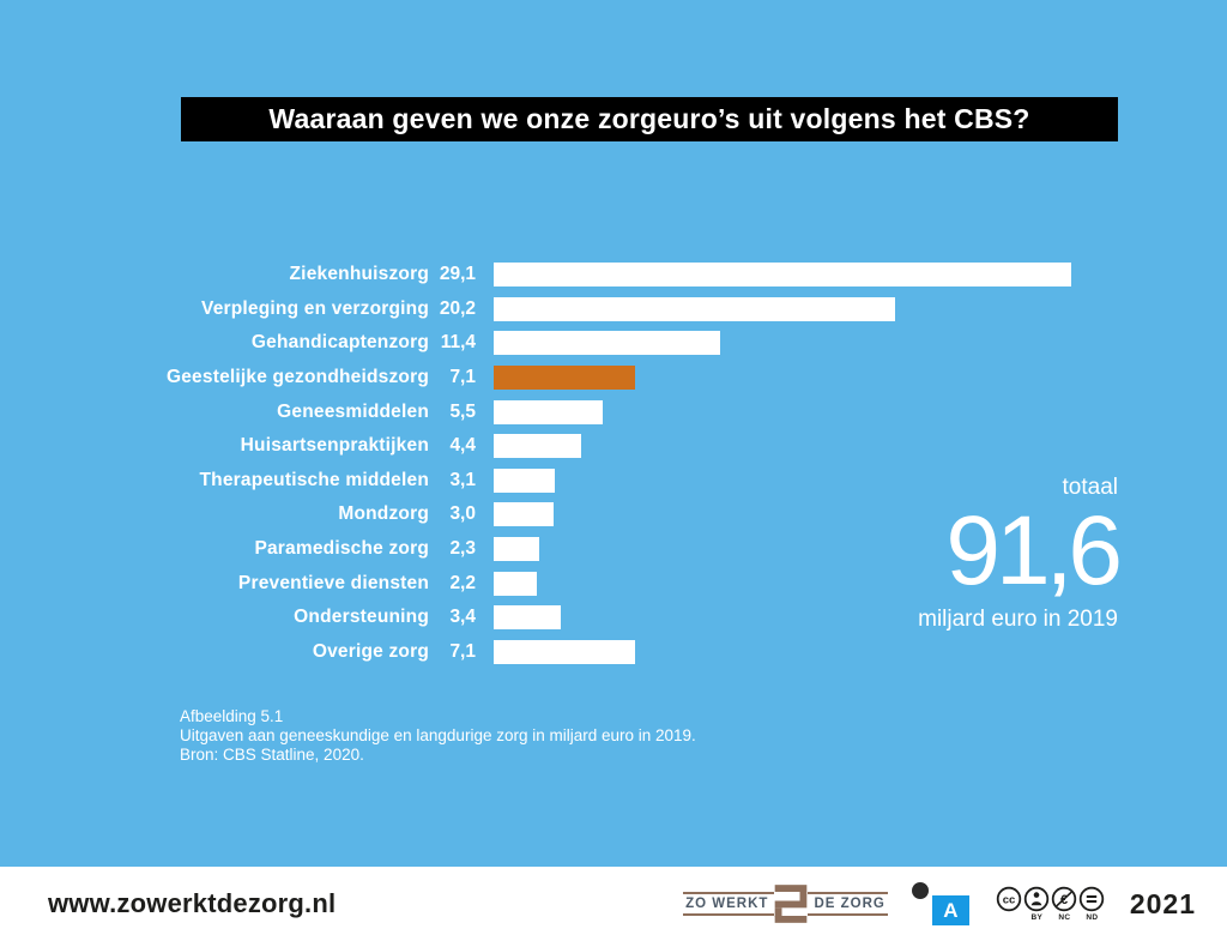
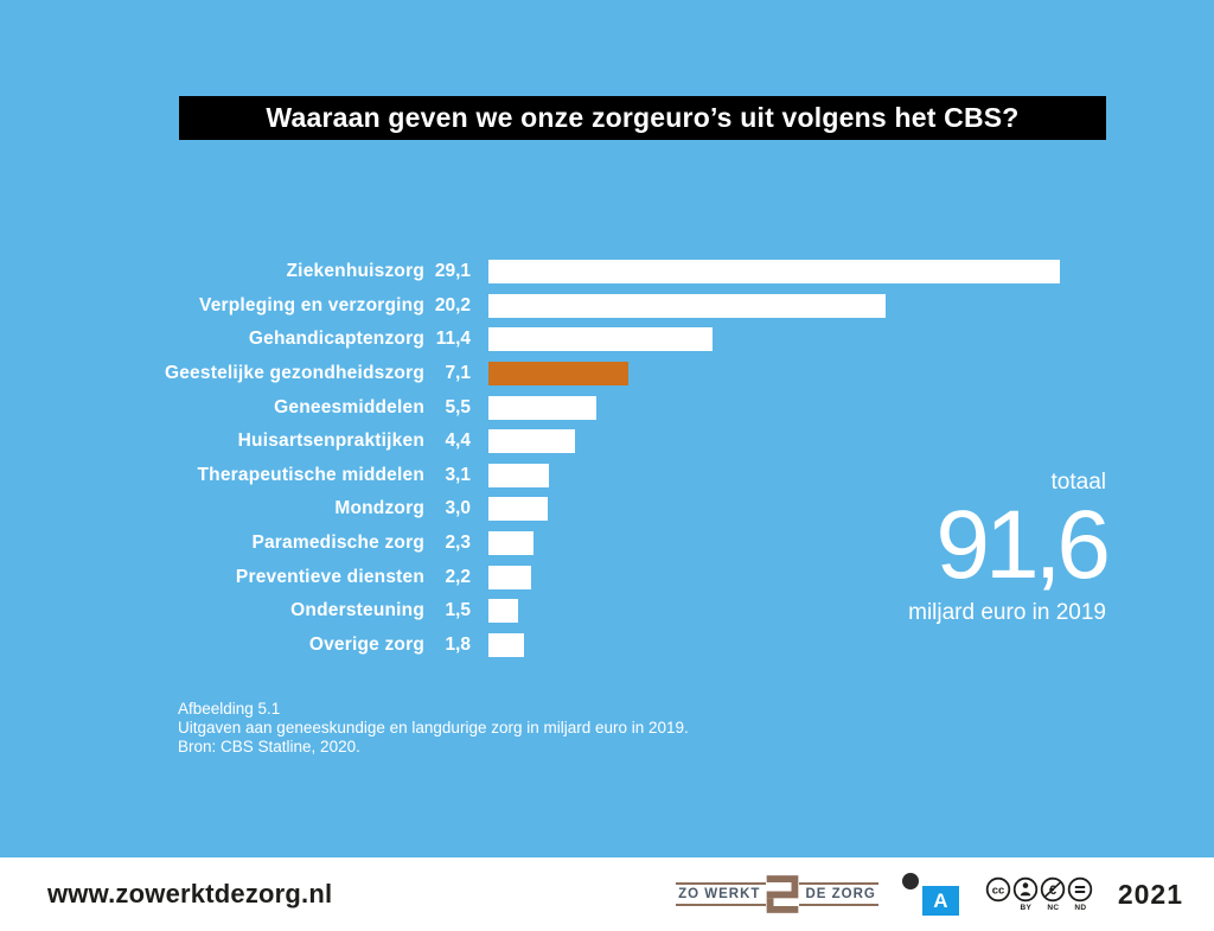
Ondersteuning: 3,4 -> 1,5
Overige zorg: 7,1 -> 1,8
